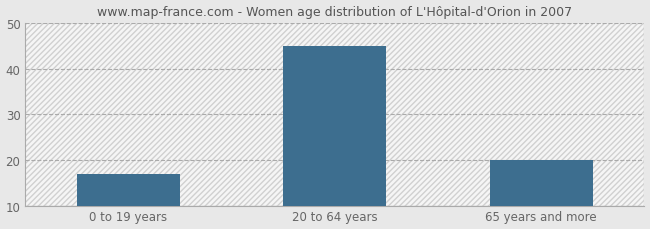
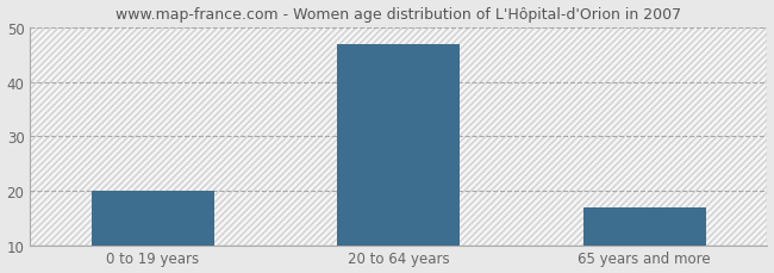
0 to 19 years: 17 -> 20
20 to 64 years: 45 -> 47
65 years and more: 20 -> 17
